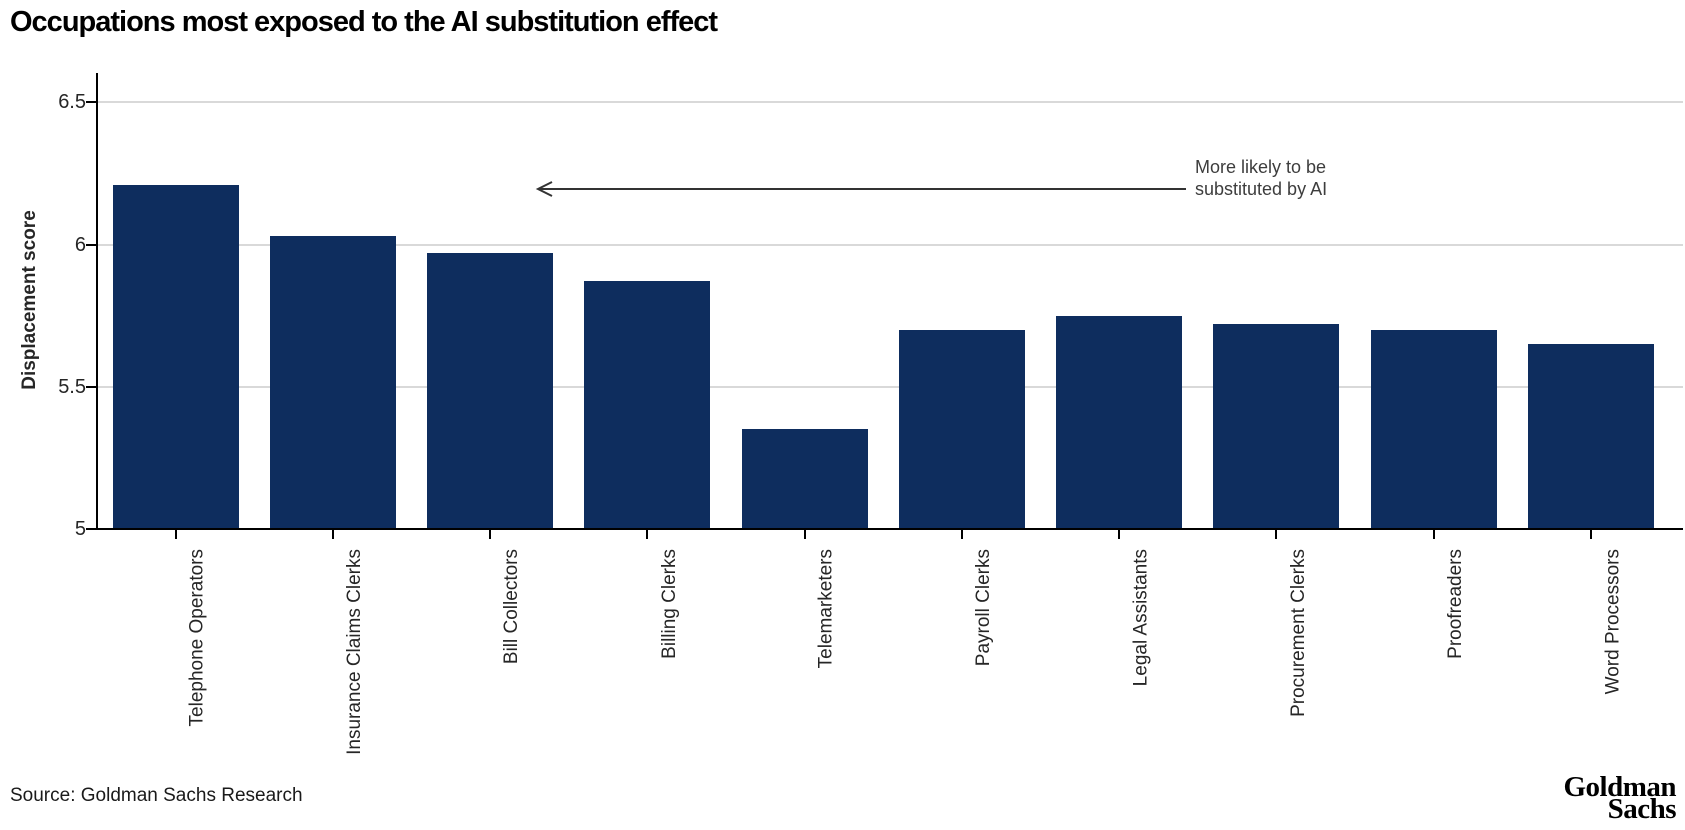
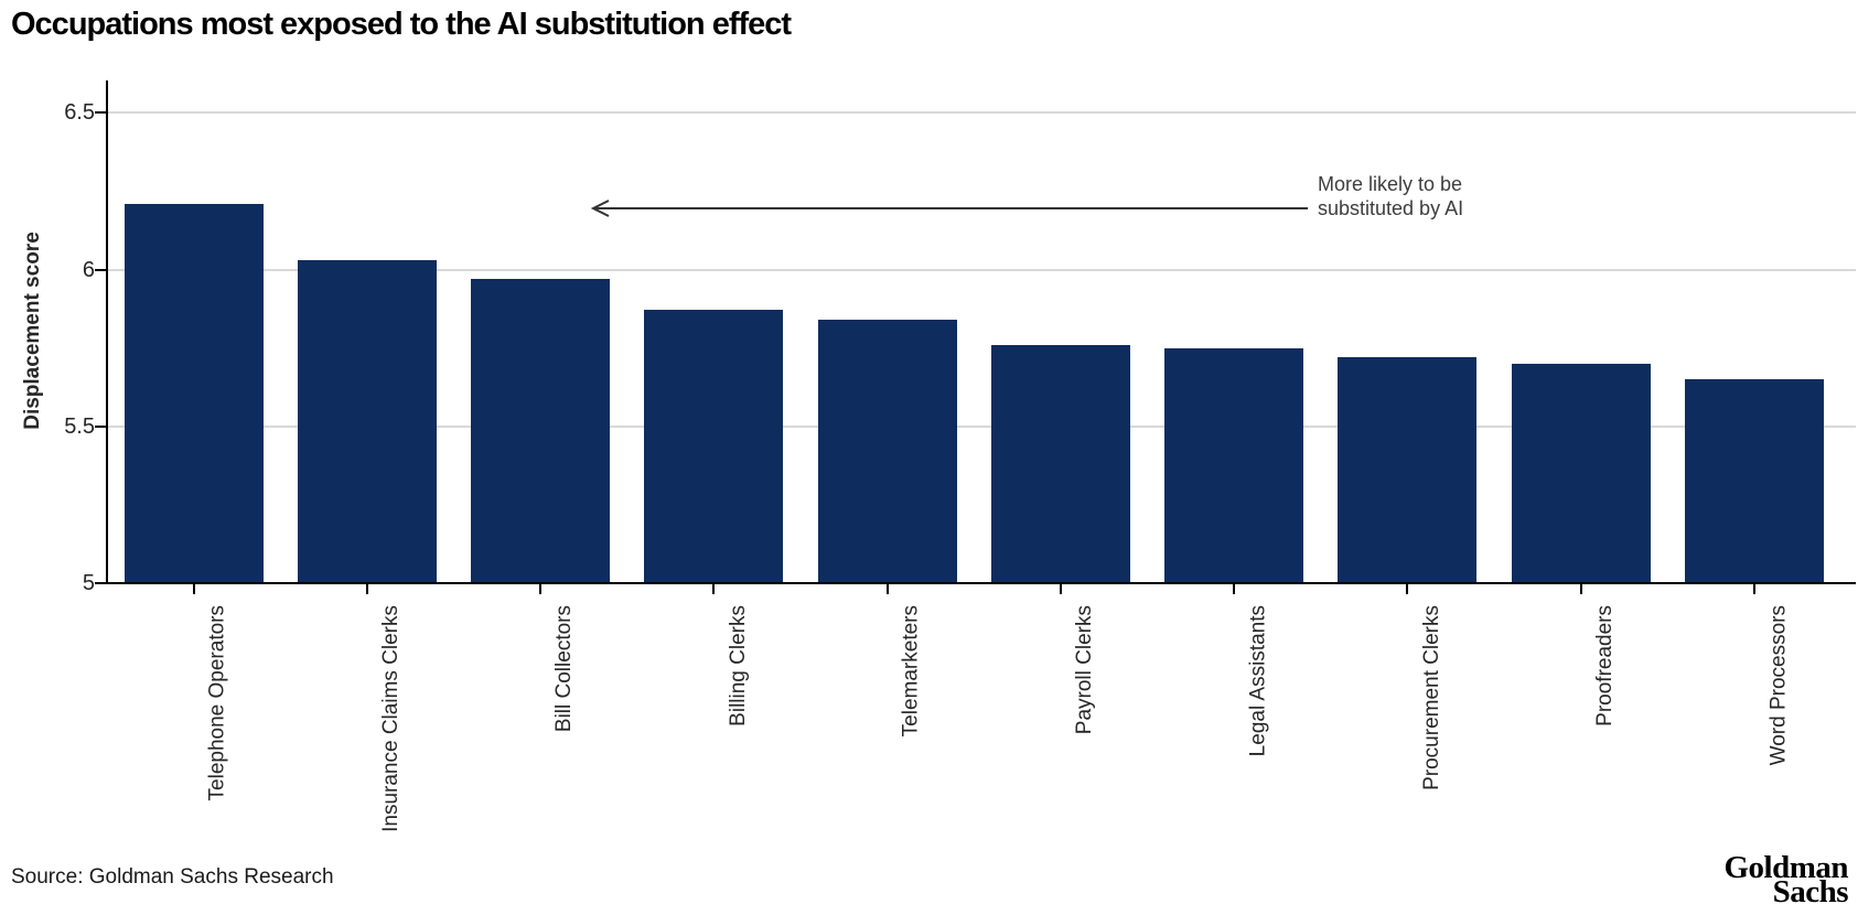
Telemarketers: 5.35 -> 5.84
Payroll Clerks: 5.70 -> 5.76
